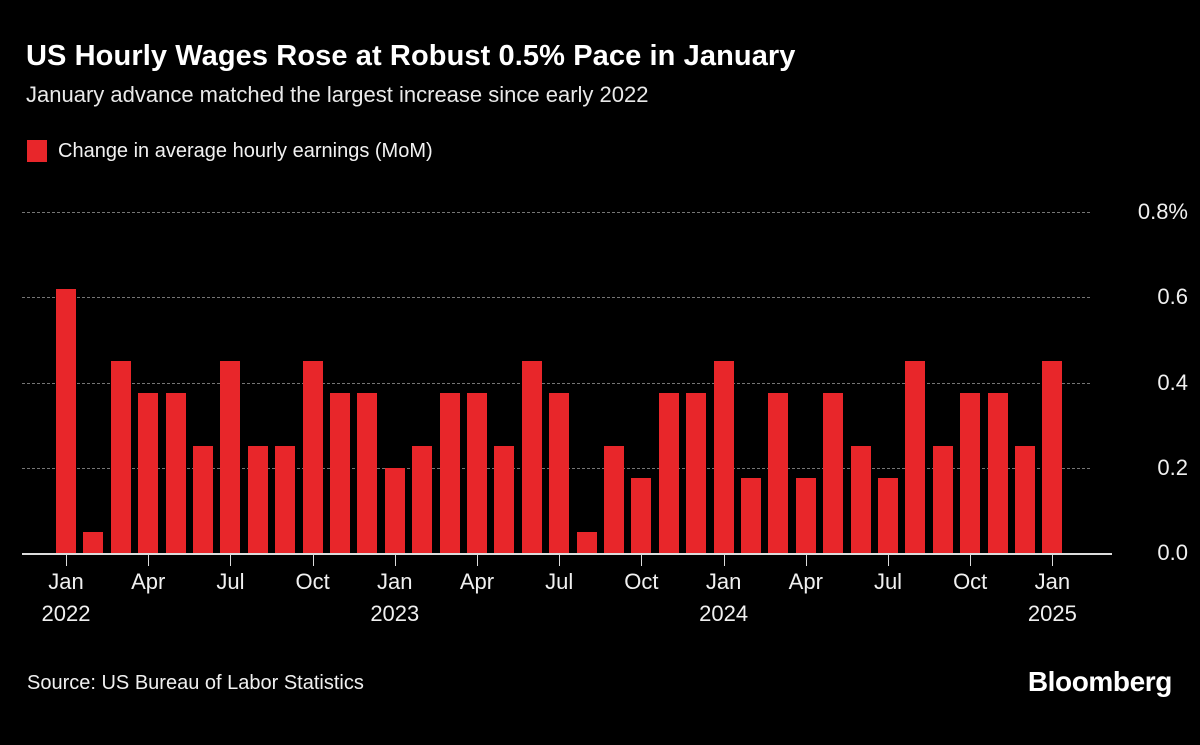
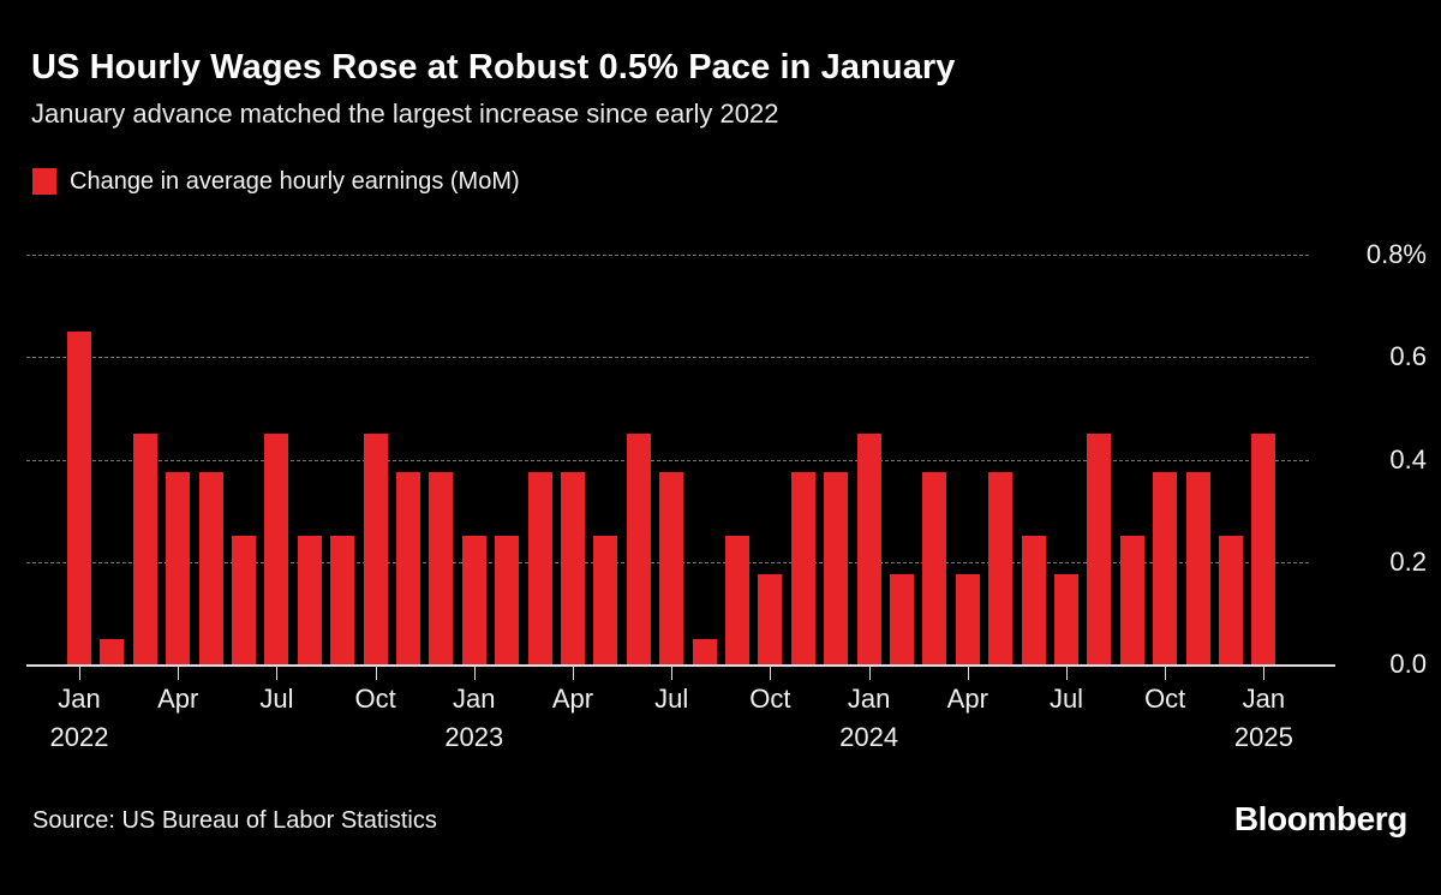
Jan 2022: 0.62% -> 0.65%
Jan 2023: 0.20% -> 0.25%
